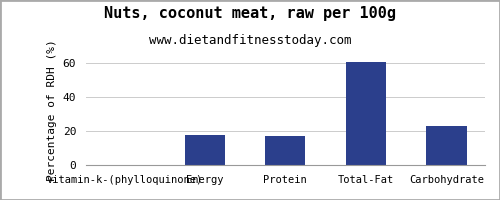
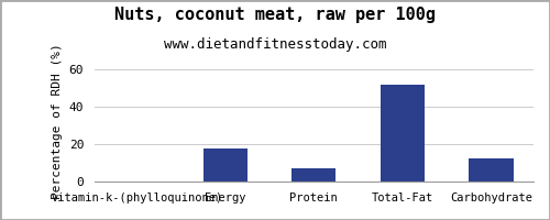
Protein: 17 -> 7
Total-Fat: 61 -> 52
Carbohydrate: 23 -> 12
